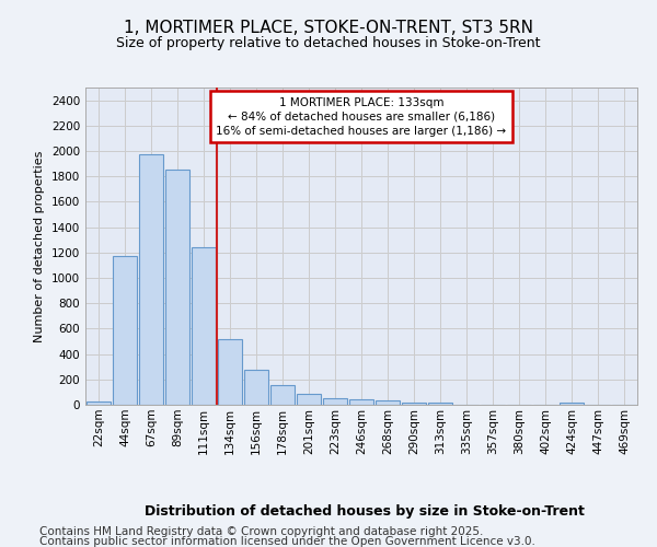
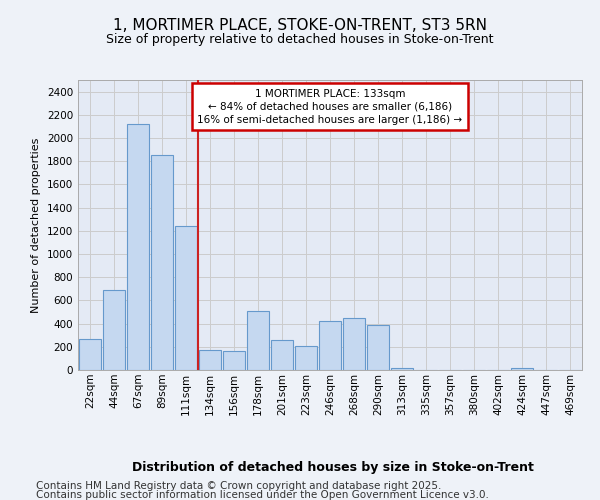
22sqm: 20 -> 270
44sqm: 1180 -> 690
67sqm: 1980 -> 2120
134sqm: 520 -> 170
156sqm: 280 -> 160
178sqm: 160 -> 510
201sqm: 90 -> 260
223sqm: 50 -> 210
246sqm: 40 -> 420
268sqm: 40 -> 450
290sqm: 20 -> 390
